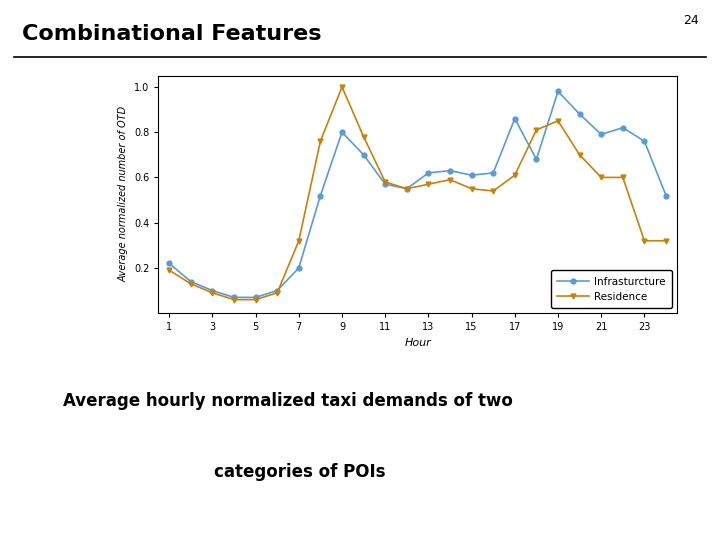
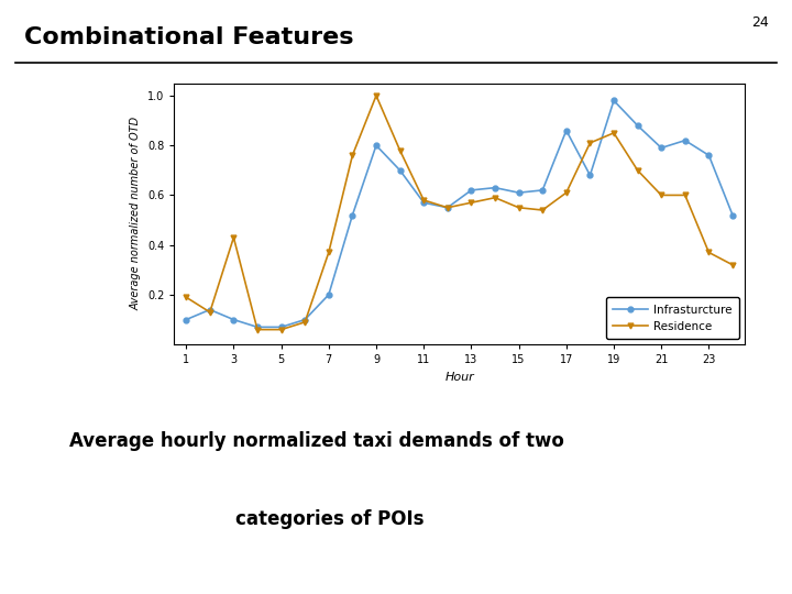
Infrasturcture/1: 0.22 -> 0.10
Residence/3: 0.09 -> 0.43
Residence/7: 0.32 -> 0.37
Residence/23: 0.32 -> 0.37
